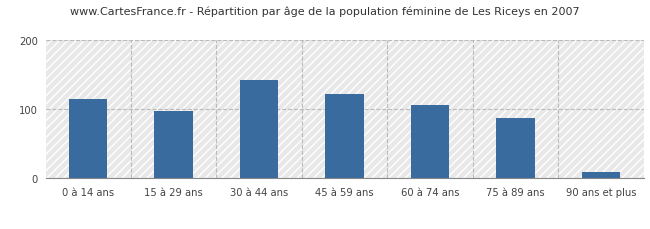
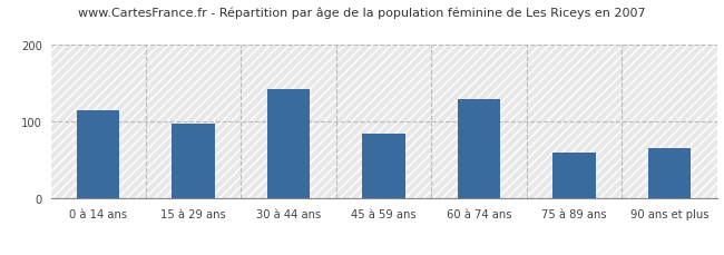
45 à 59 ans: 122 -> 84
60 à 74 ans: 106 -> 130
75 à 89 ans: 87 -> 60
90 ans et plus: 10 -> 66
